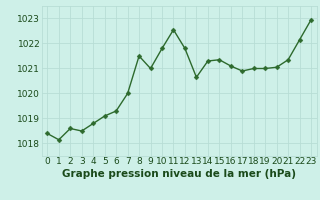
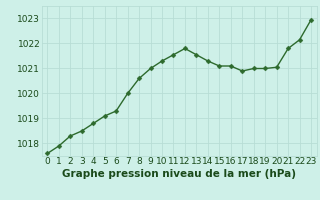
0: 1018.40 -> 1017.60
1: 1018.15 -> 1017.90
2: 1018.60 -> 1018.30
8: 1021.50 -> 1020.60
10: 1021.80 -> 1021.30
11: 1022.55 -> 1021.55
13: 1020.65 -> 1021.55
15: 1021.35 -> 1021.10
21: 1021.35 -> 1021.80
